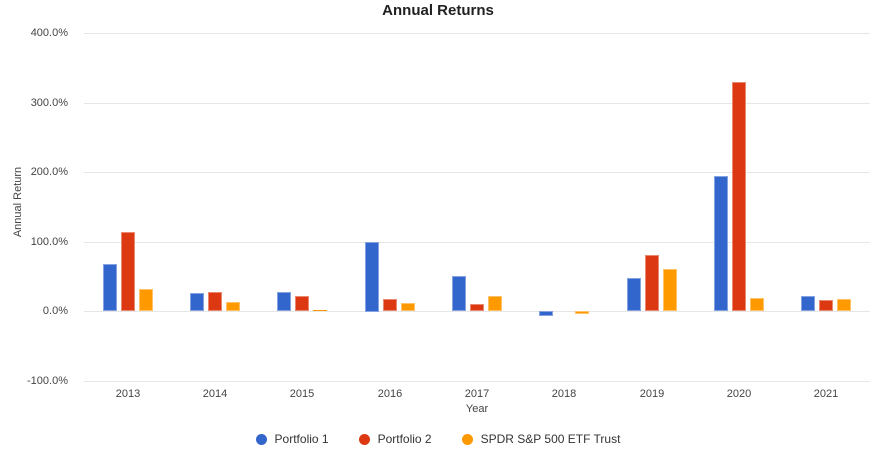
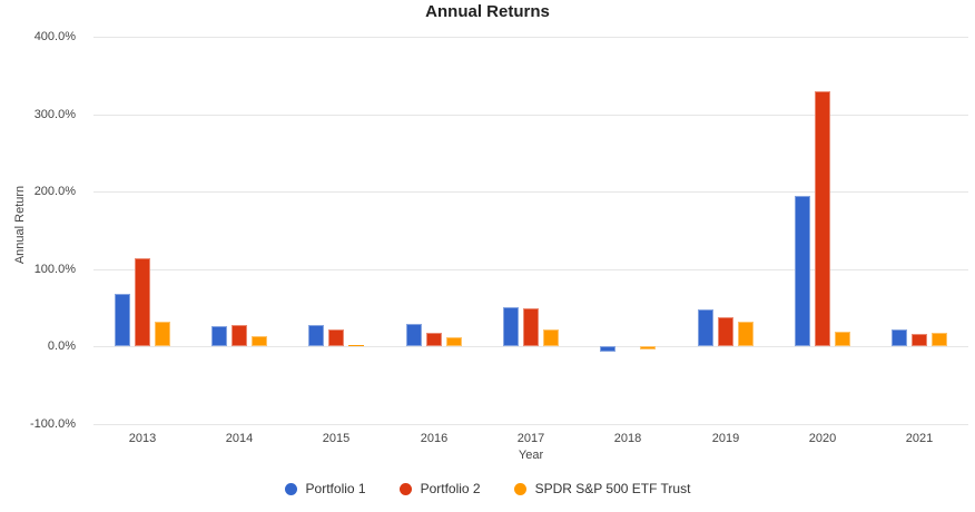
Portfolio 1/2016: 100% -> 30%
Portfolio 2/2017: 10% -> 50%
Portfolio 2/2019: 80% -> 40%
SPDR S&P 500 ETF Trust/2019: 60% -> 30%
